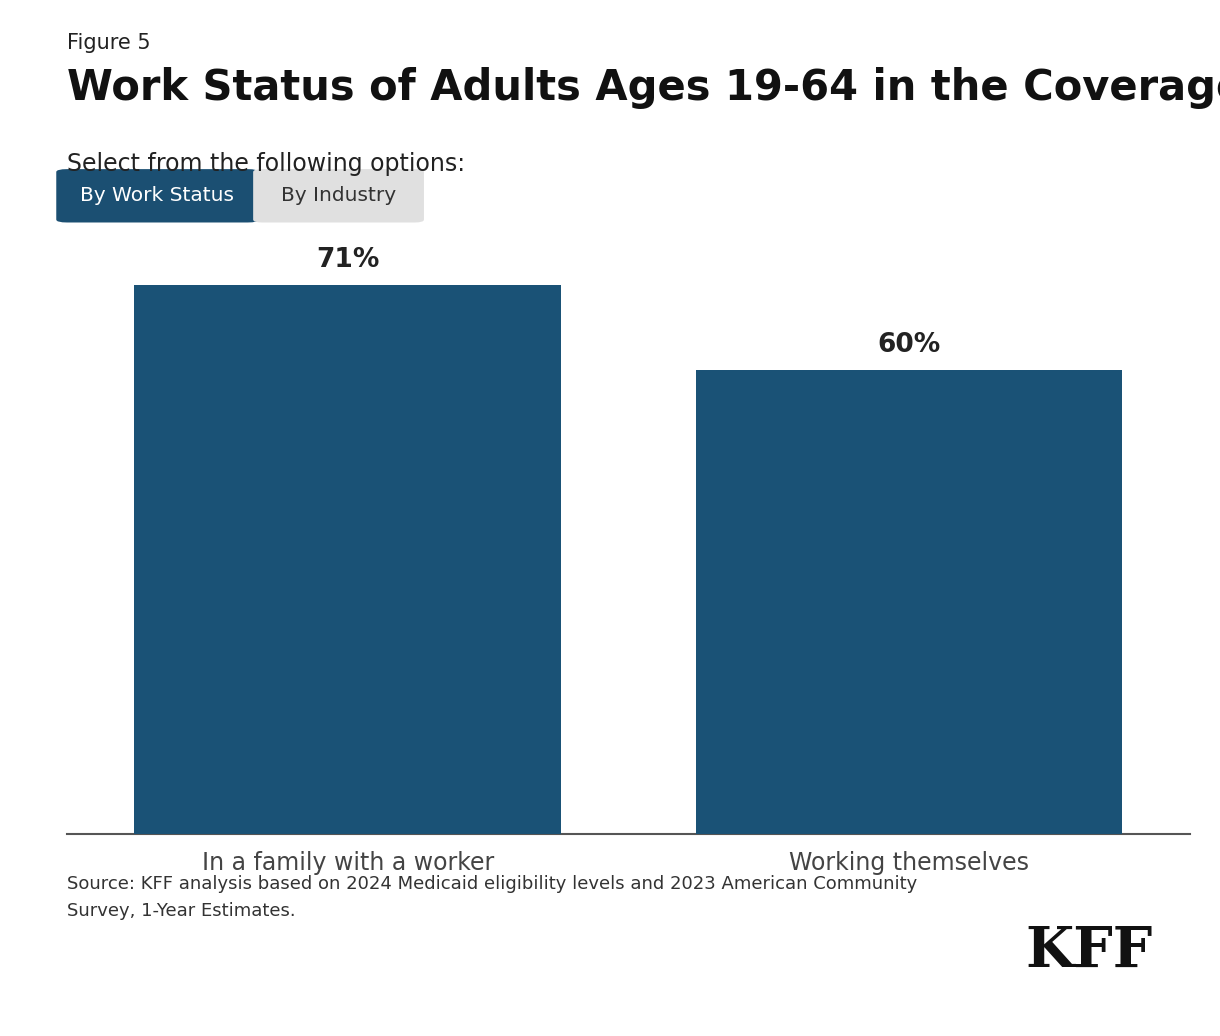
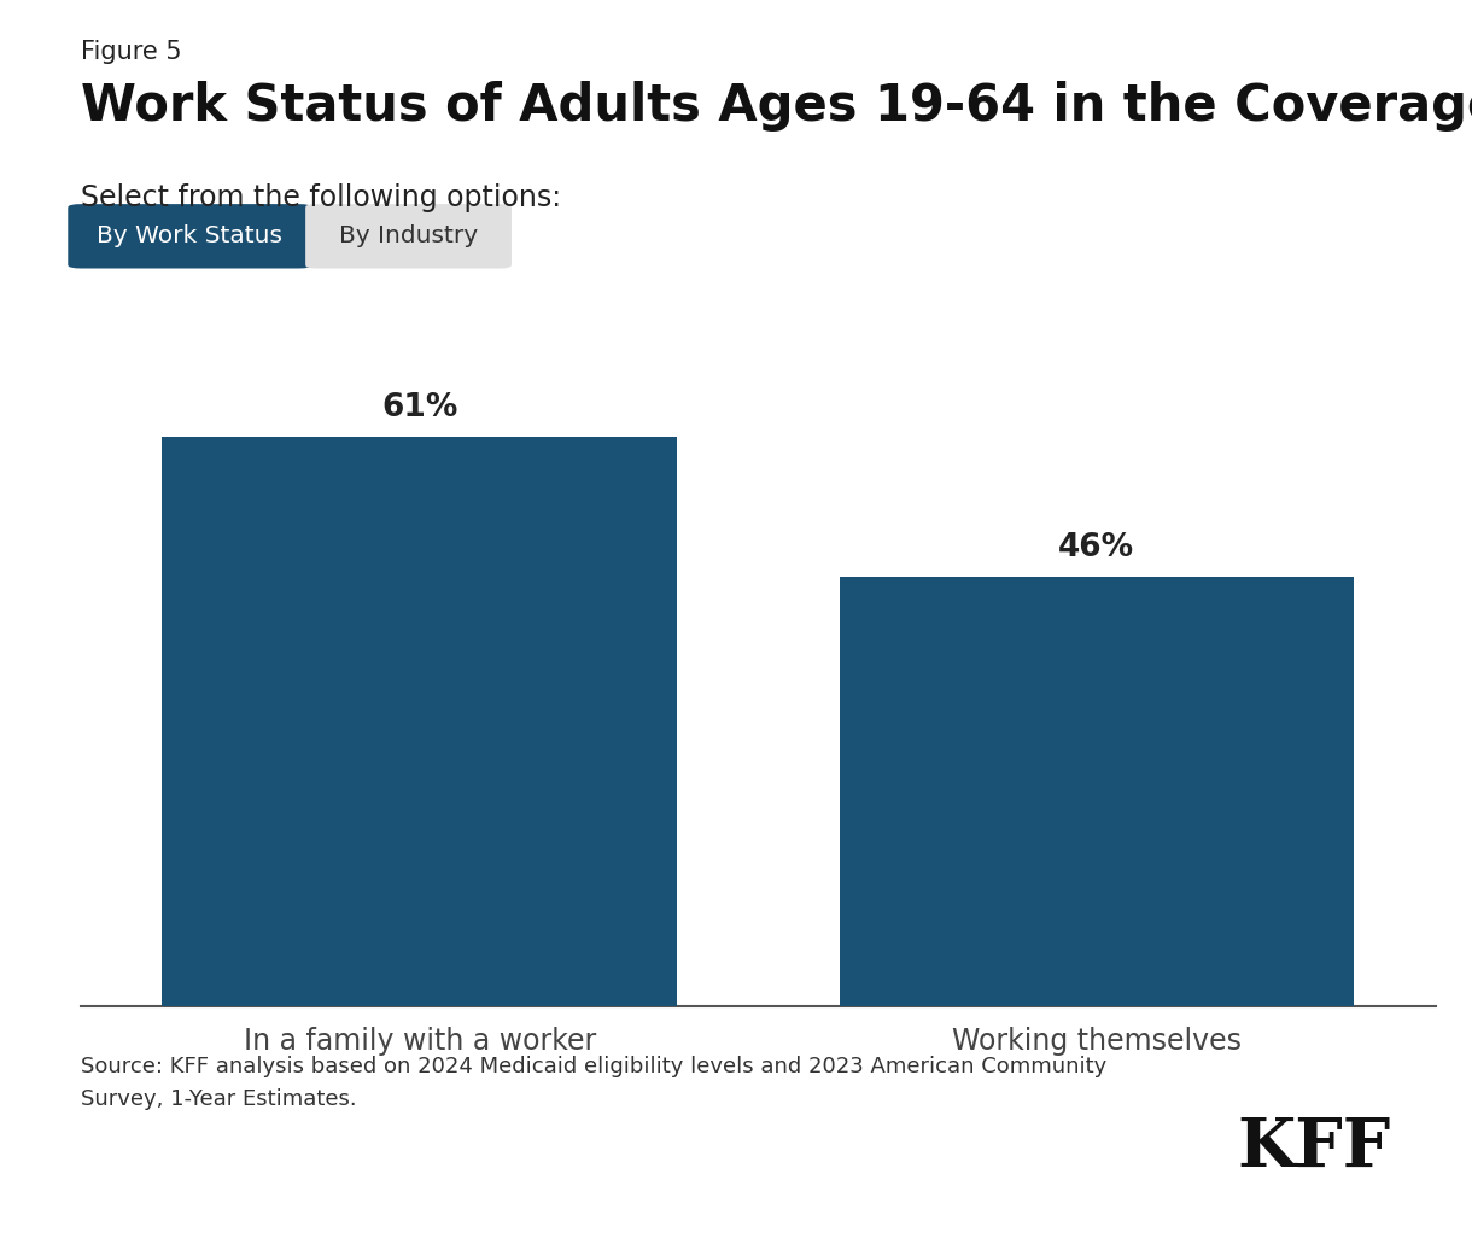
In a family with a worker: 71% -> 61%
Working themselves: 60% -> 46%
